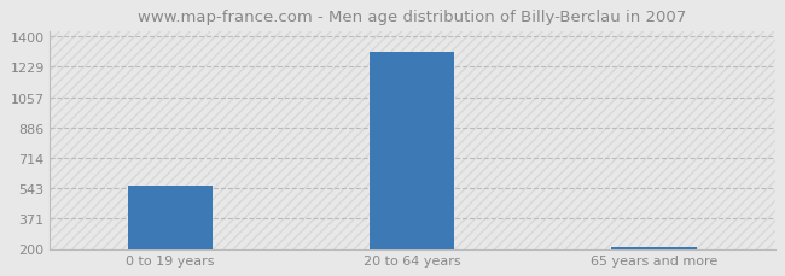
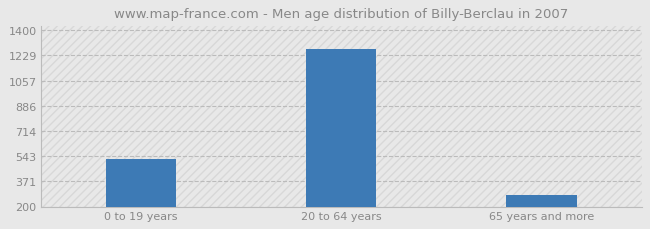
0 to 19 years: 560 -> 520
20 to 64 years: 1310 -> 1270
65 years and more: 210 -> 280
